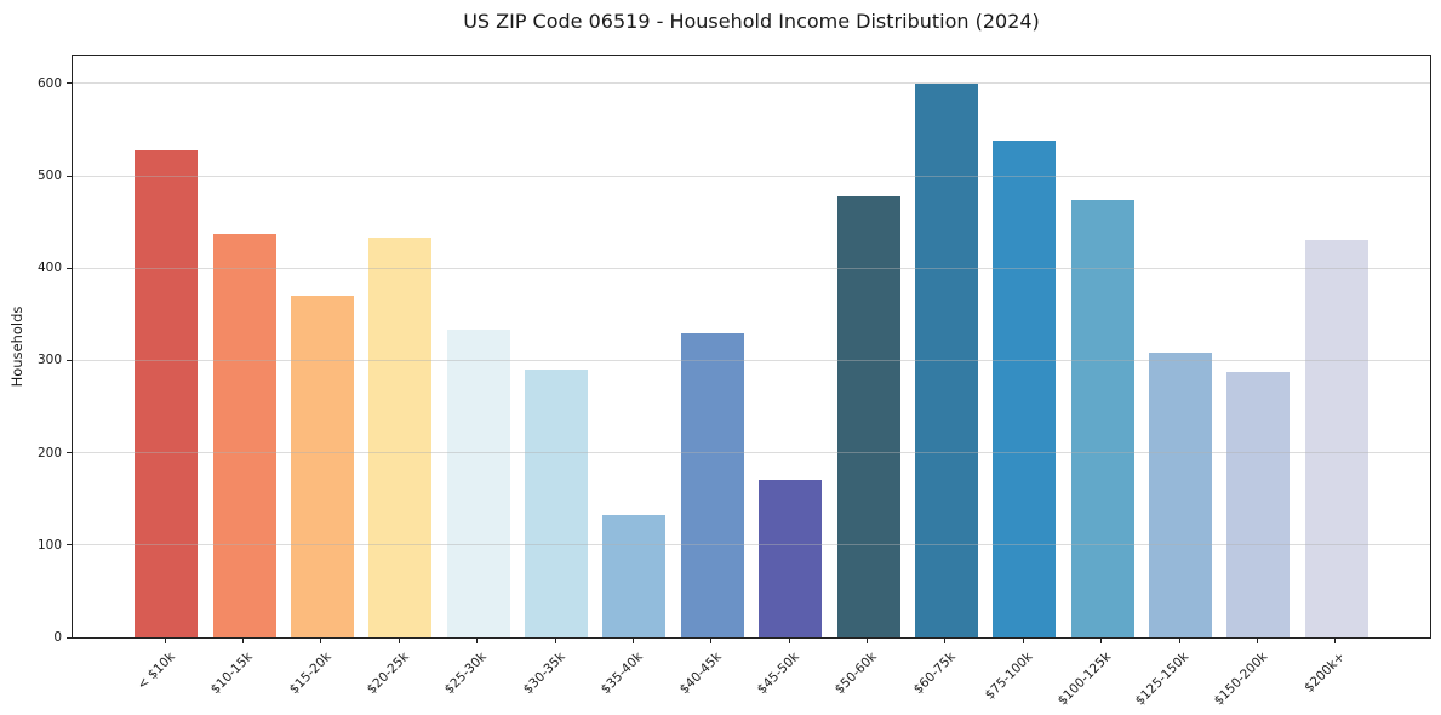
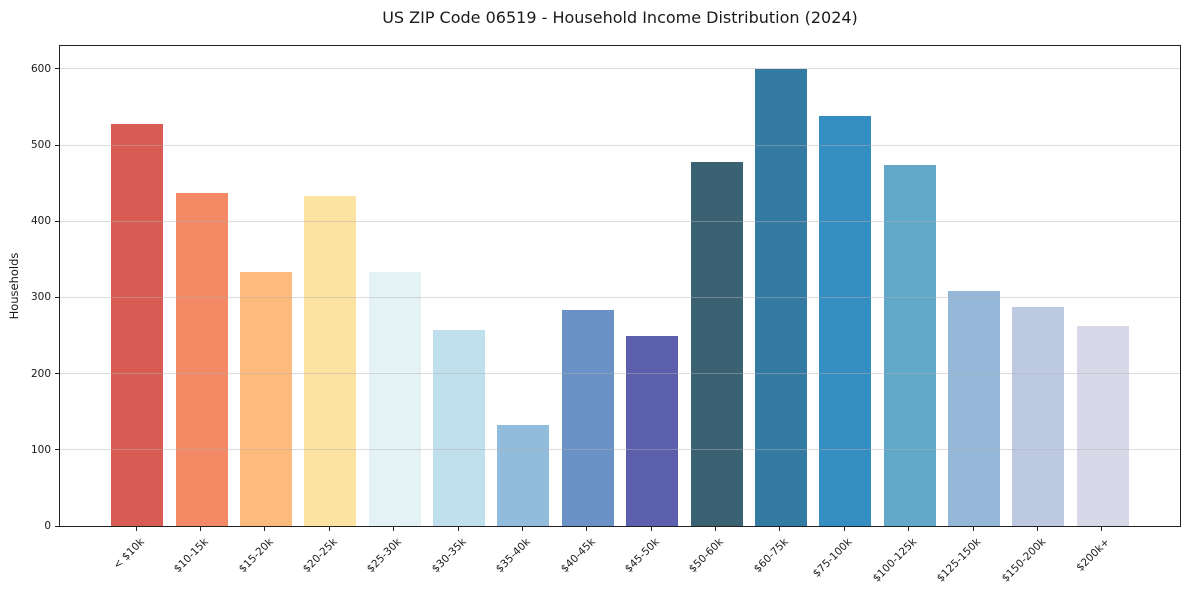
$15-20k: 370 -> 330
$30-35k: 290 -> 260
$40-45k: 330 -> 280
$45-50k: 170 -> 250
$200k+: 430 -> 260
